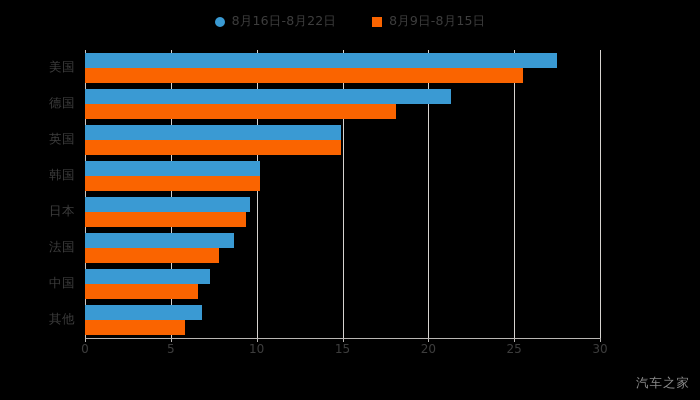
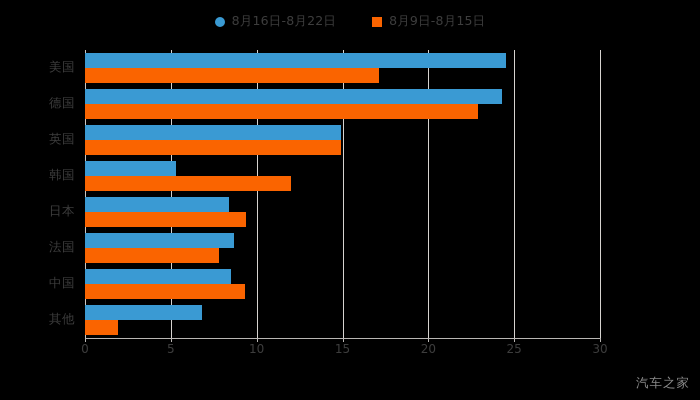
8月16日-8月22日/美国: 27.5 -> 24.5
8月9日-8月15日/美国: 25.5 -> 17.1
8月16日-8月22日/德国: 21.3 -> 24.3
8月9日-8月15日/德国: 18.1 -> 22.9
8月16日-8月22日/韩国: 10.2 -> 5.3
8月9日-8月15日/韩国: 10.2 -> 12.0
8月16日-8月22日/日本: 9.6 -> 8.4
8月16日-8月22日/中国: 7.3 -> 8.5
8月9日-8月15日/中国: 6.6 -> 9.3
8月9日-8月15日/其他: 5.8 -> 1.9
